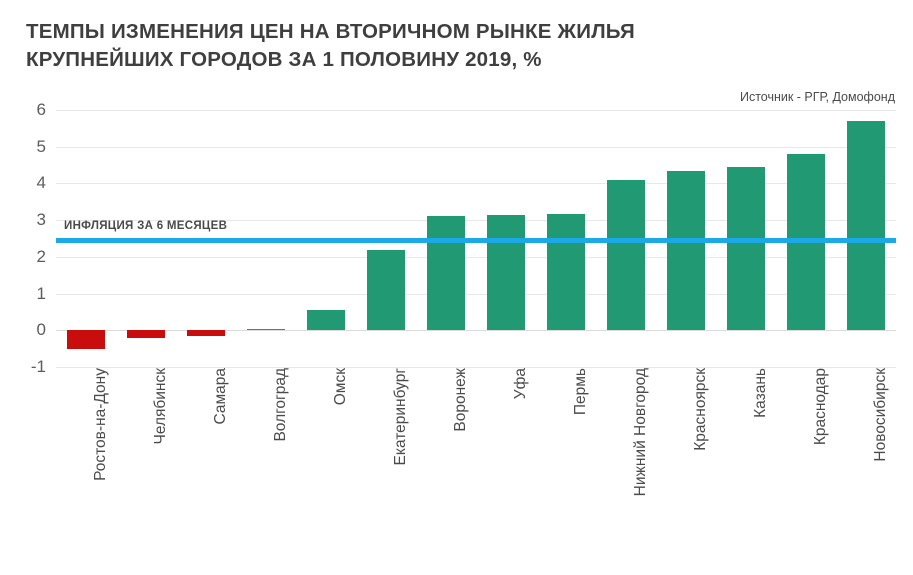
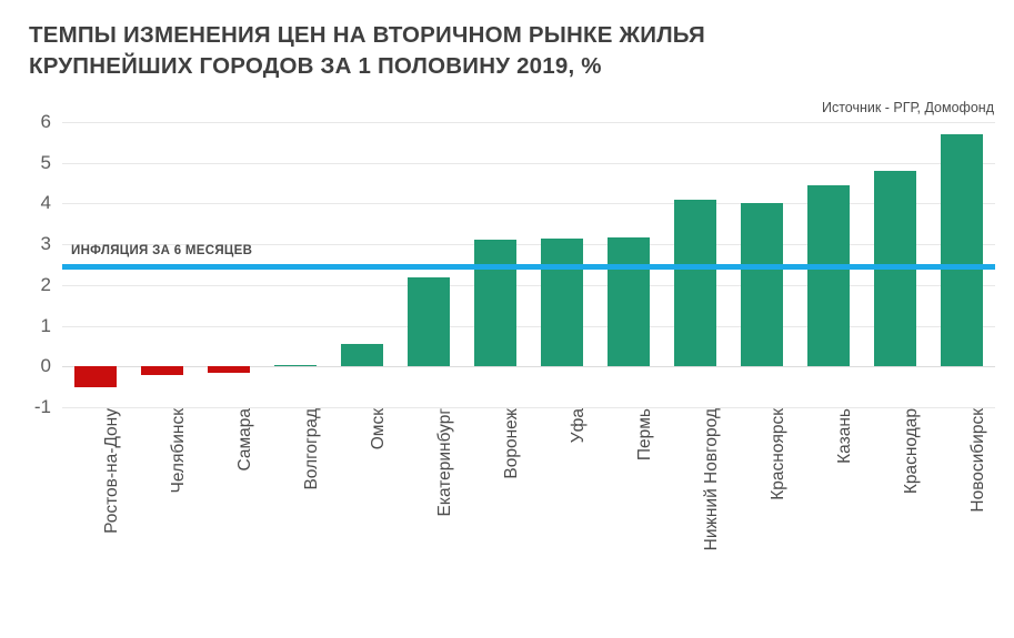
Красноярск: 4.3 -> 4.0
